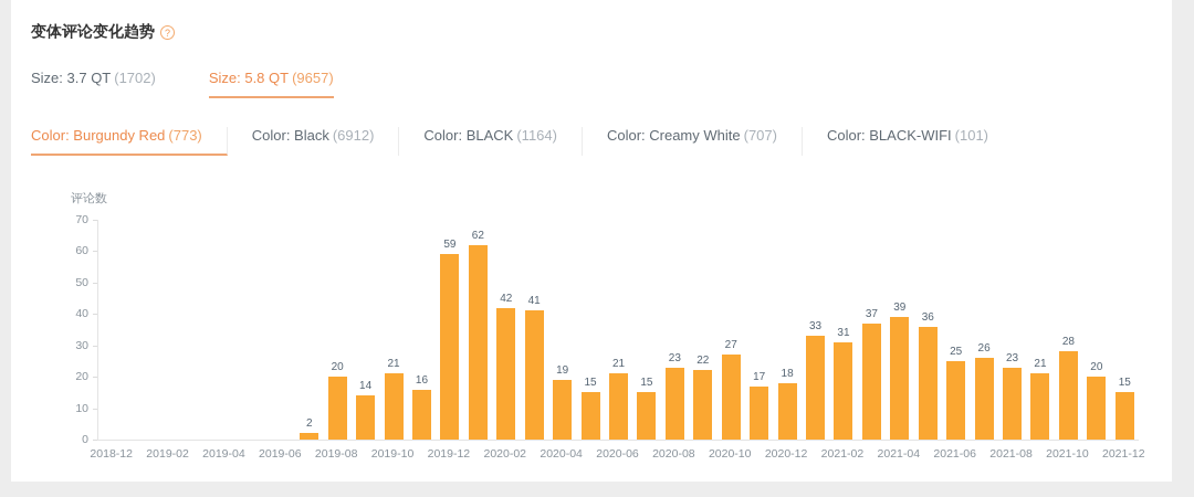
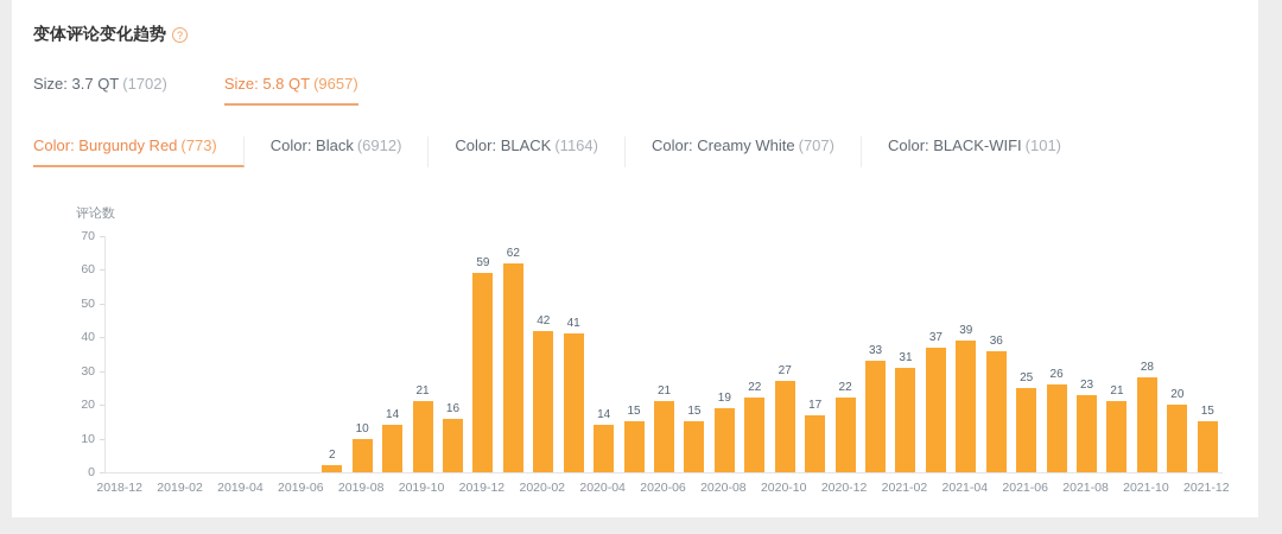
2019-08: 20 -> 10
2020-04: 19 -> 14
2020-08: 23 -> 19
2020-12: 18 -> 22
